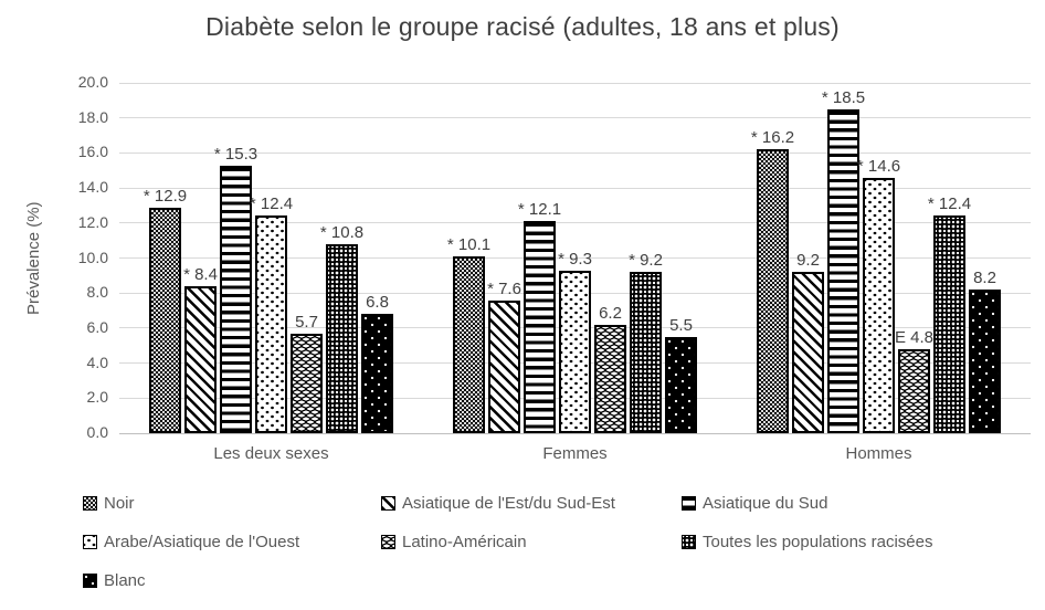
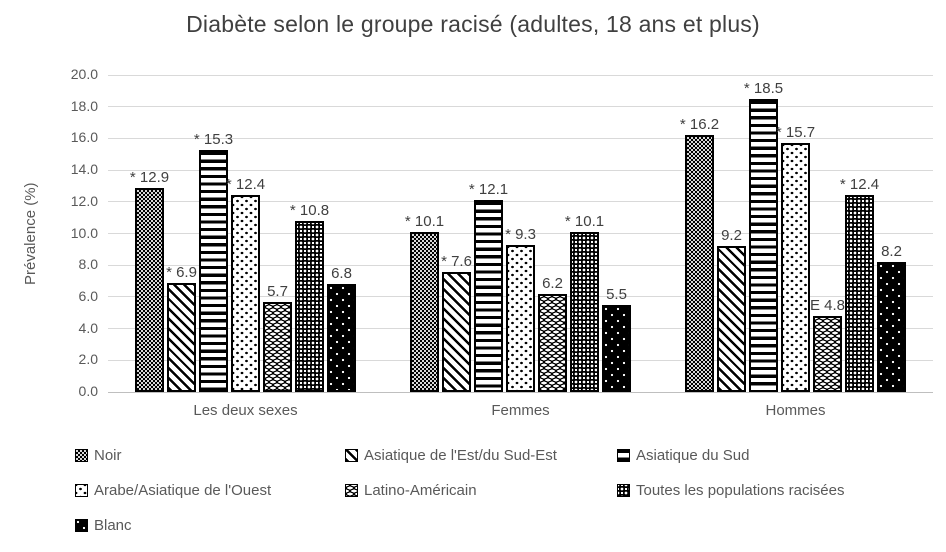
Asiatique de l'Est/du Sud-Est/Les deux sexes: 8.4 -> 6.9
Toutes les populations racisées/Femmes: 9.2 -> 10.1
Arabe/Asiatique de l'Ouest/Hommes: 14.6 -> 15.7
